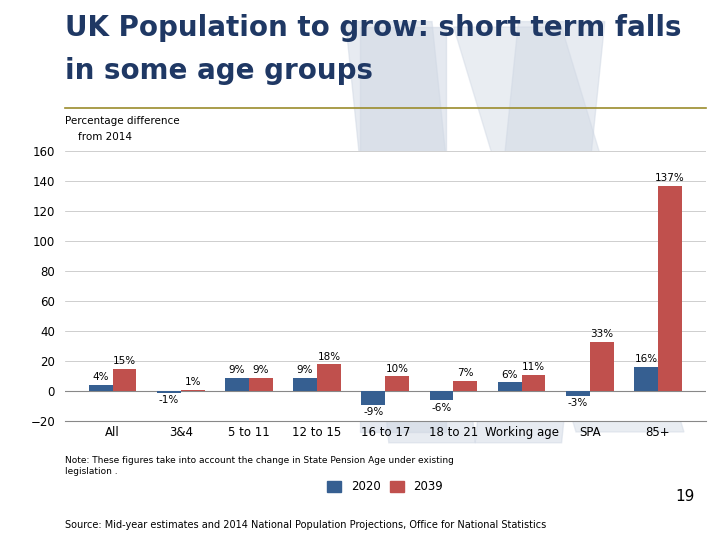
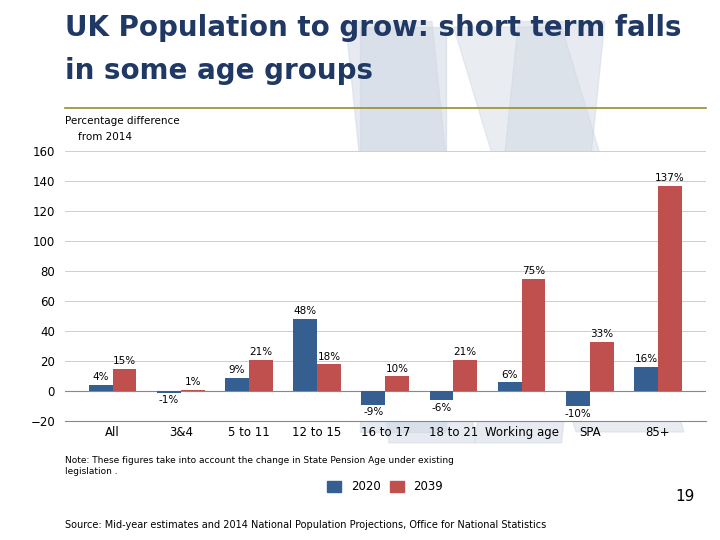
2039/5 to 11: 9% -> 21%
2020/12 to 15: 9% -> 48%
2039/18 to 21: 7% -> 21%
2039/Working age: 11% -> 75%
2020/SPA: -3% -> -10%
